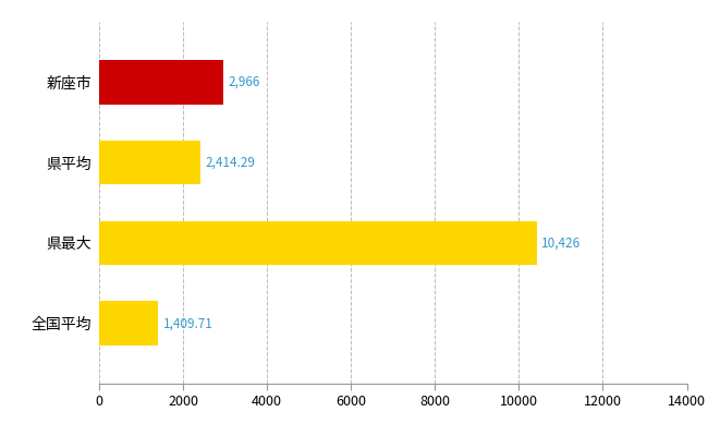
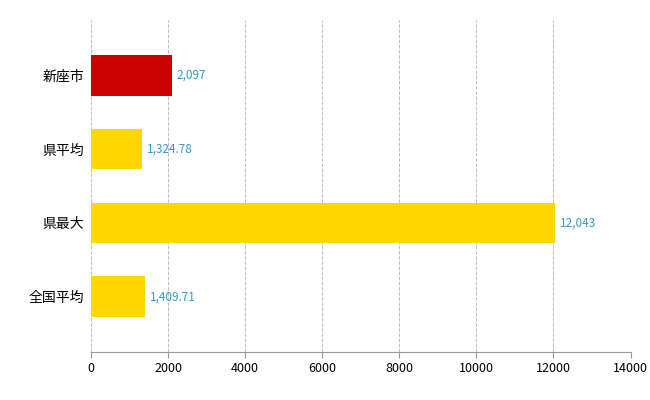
新座市: 2,966 -> 2,097
県平均: 2,414.29 -> 1,324.78
県最大: 10,426 -> 12,043
